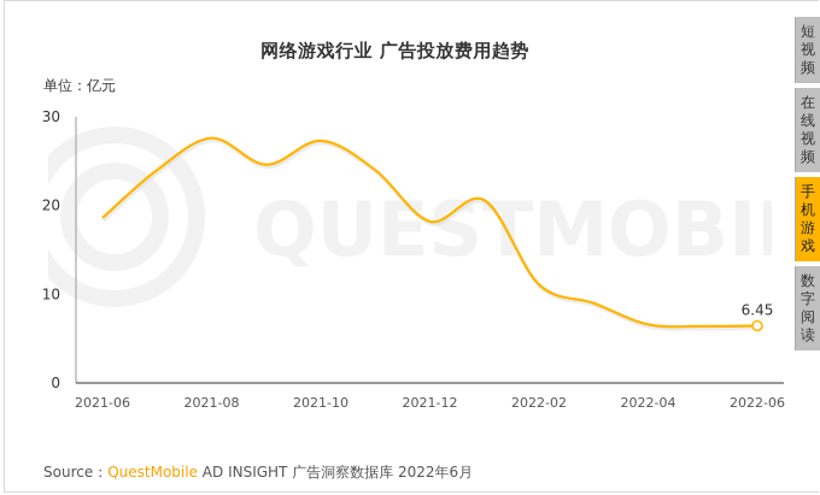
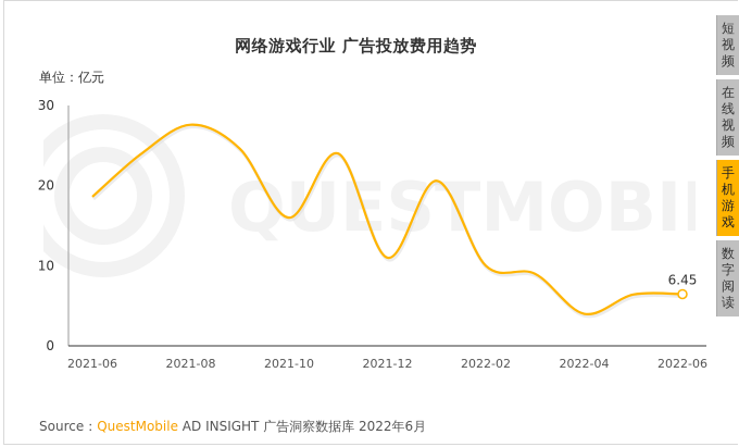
2021-10: 27 -> 16
2021-12: 18 -> 11
2022-02: 11 -> 10
2022-04: 7 -> 4
